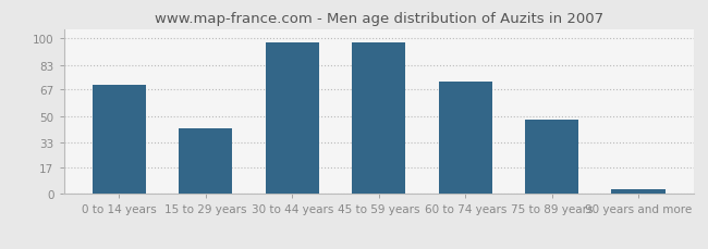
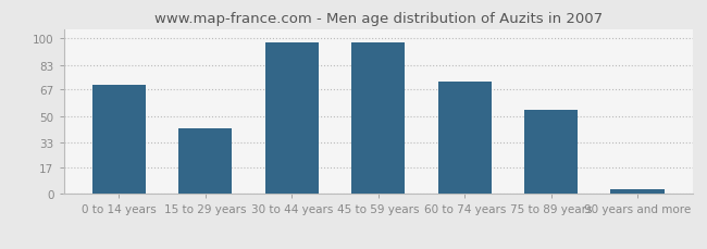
75 to 89 years: 48 -> 54
